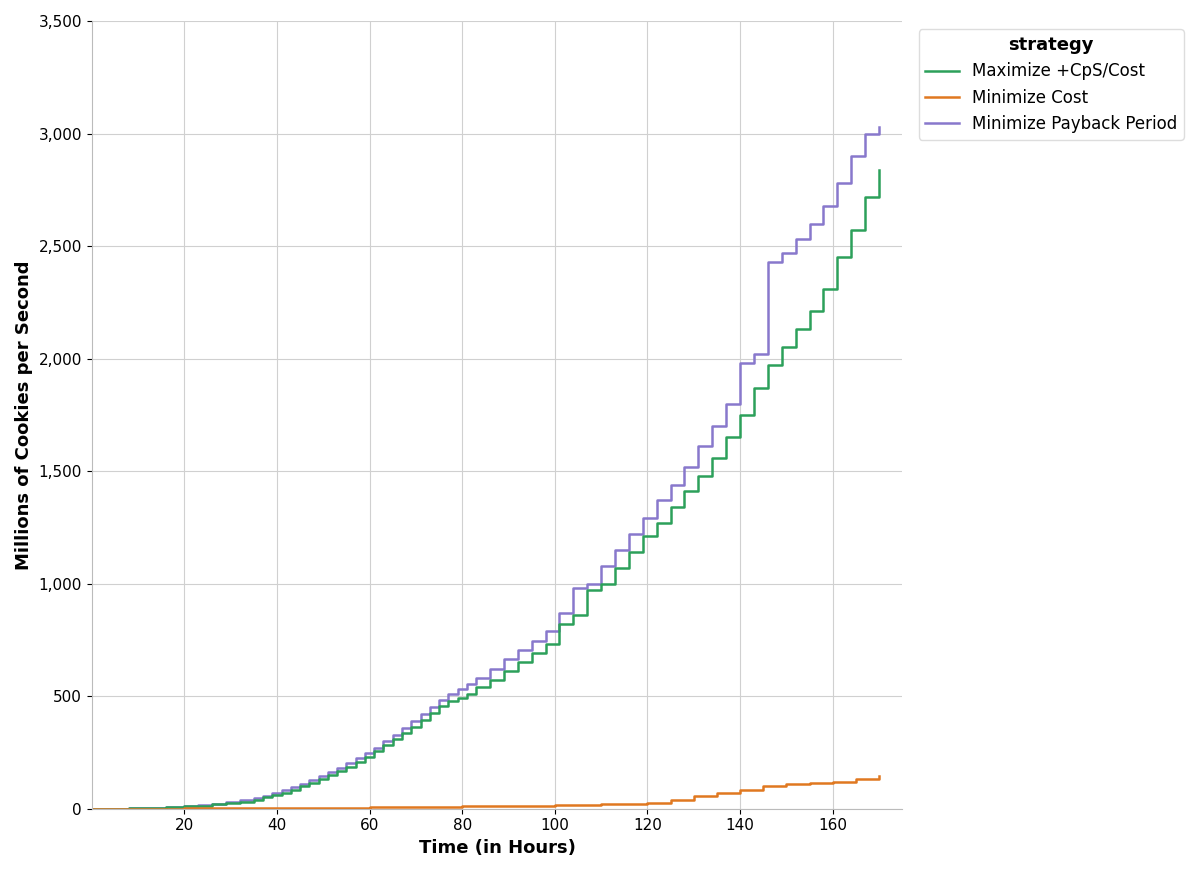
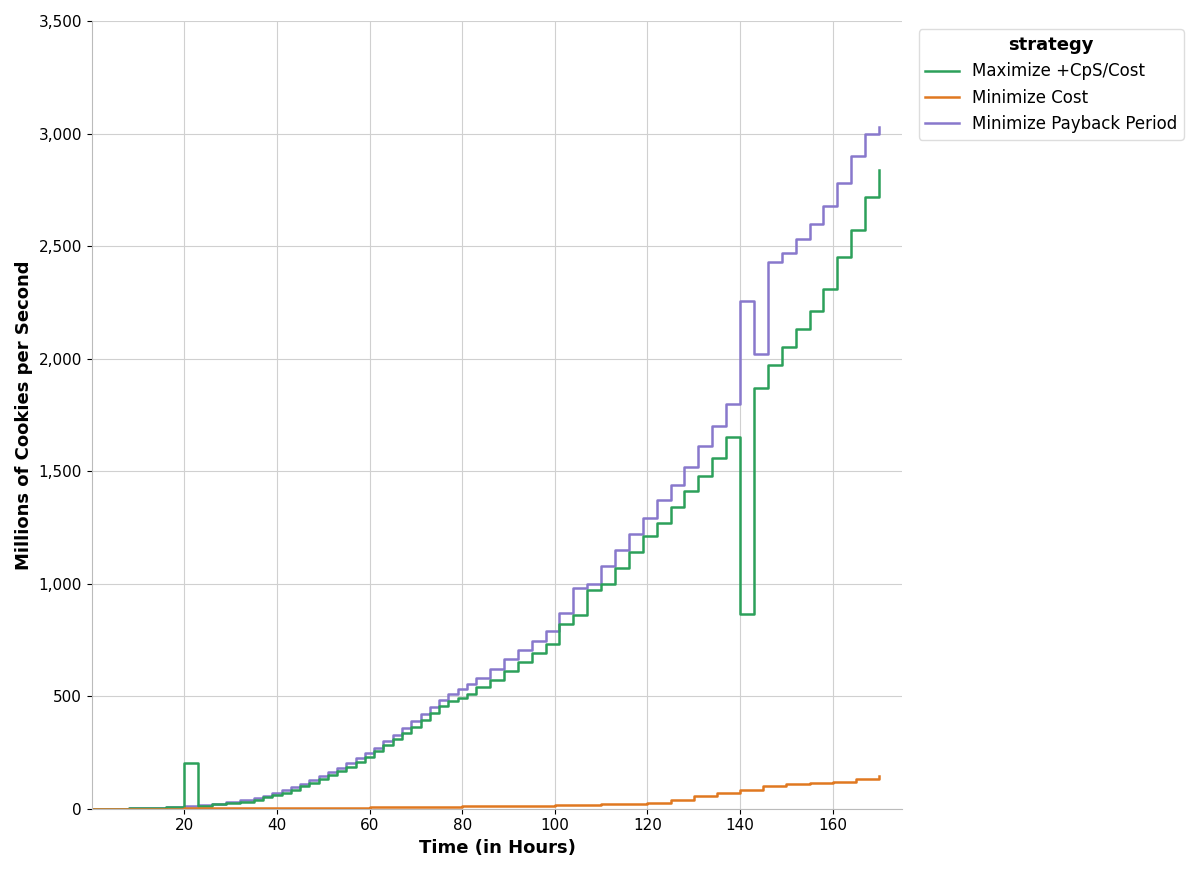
Maximize +CpS/Cost/20: 10 -> 205
Maximize +CpS/Cost/140: 1,750 -> 865
Minimize Payback Period/140: 1,980 -> 2,255
